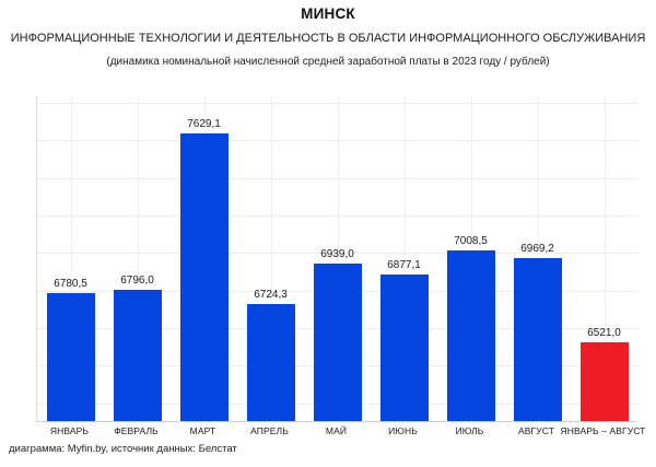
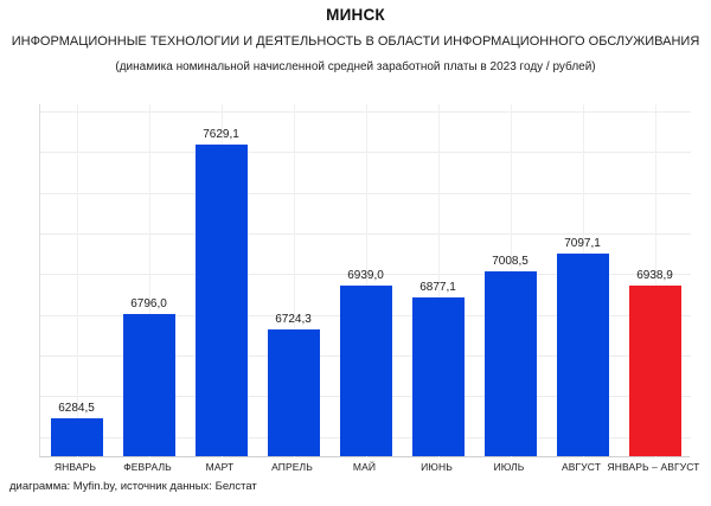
ЯНВАРЬ: 6780,5 -> 6284,5
АВГУСТ: 6969,2 -> 7097,1
ЯНВАРЬ – АВГУСТ: 6521,0 -> 6938,9
